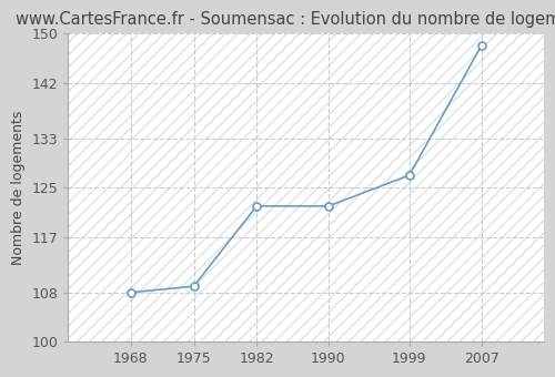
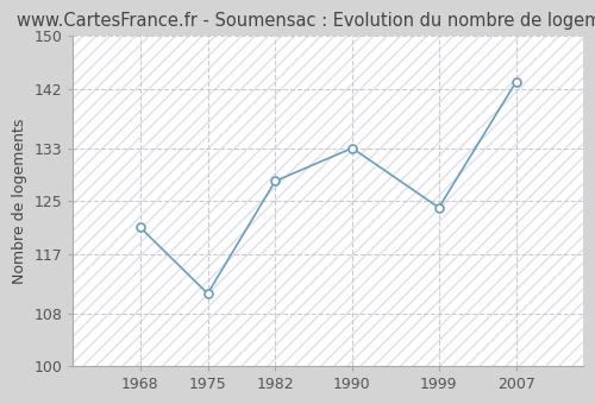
1968: 108 -> 121
1975: 109 -> 111
1982: 122 -> 128
1990: 122 -> 133
1999: 127 -> 124
2007: 148 -> 143
